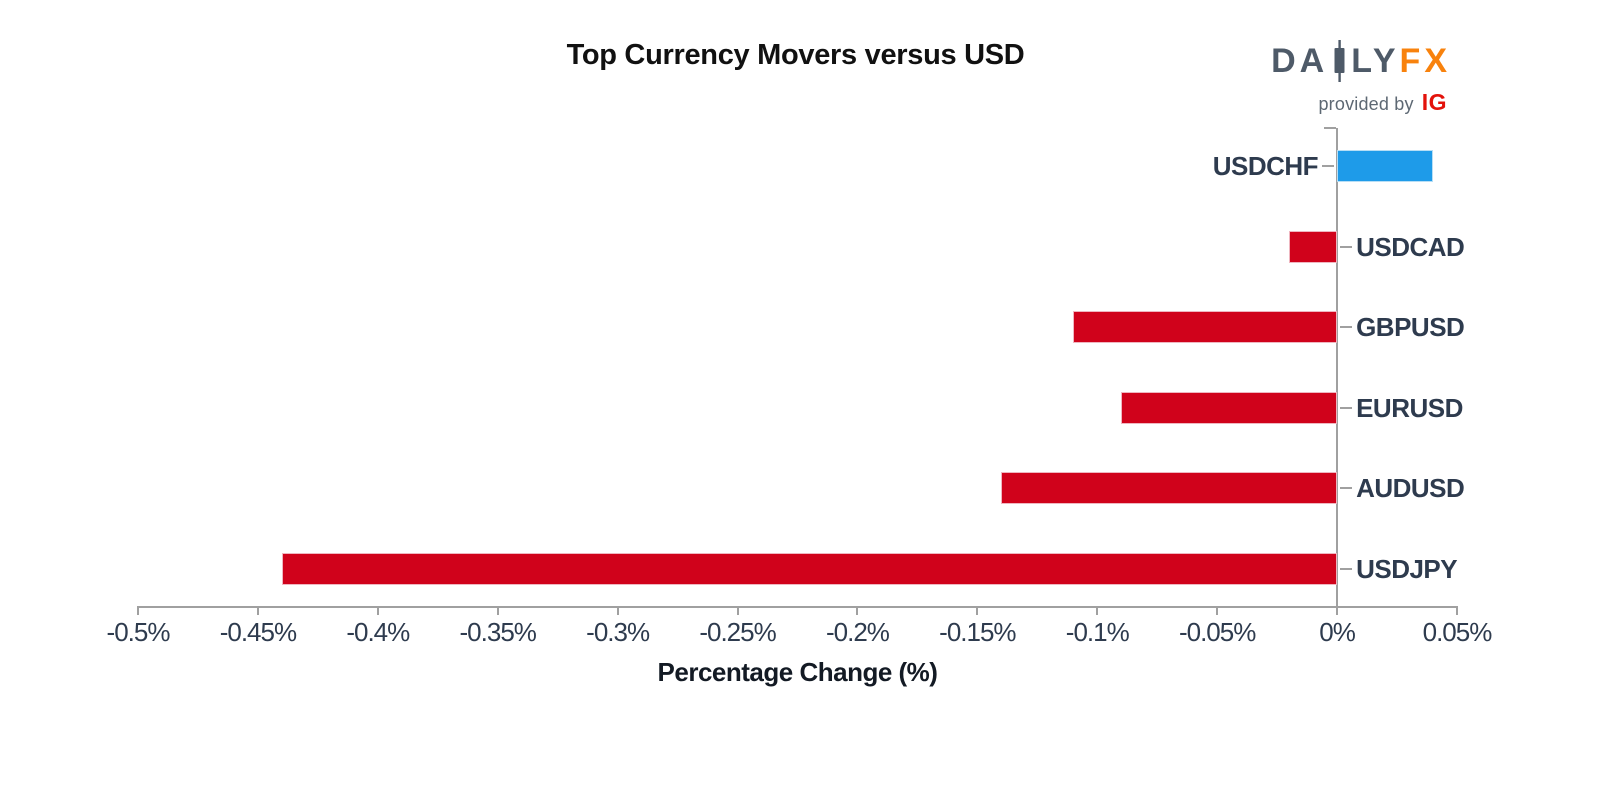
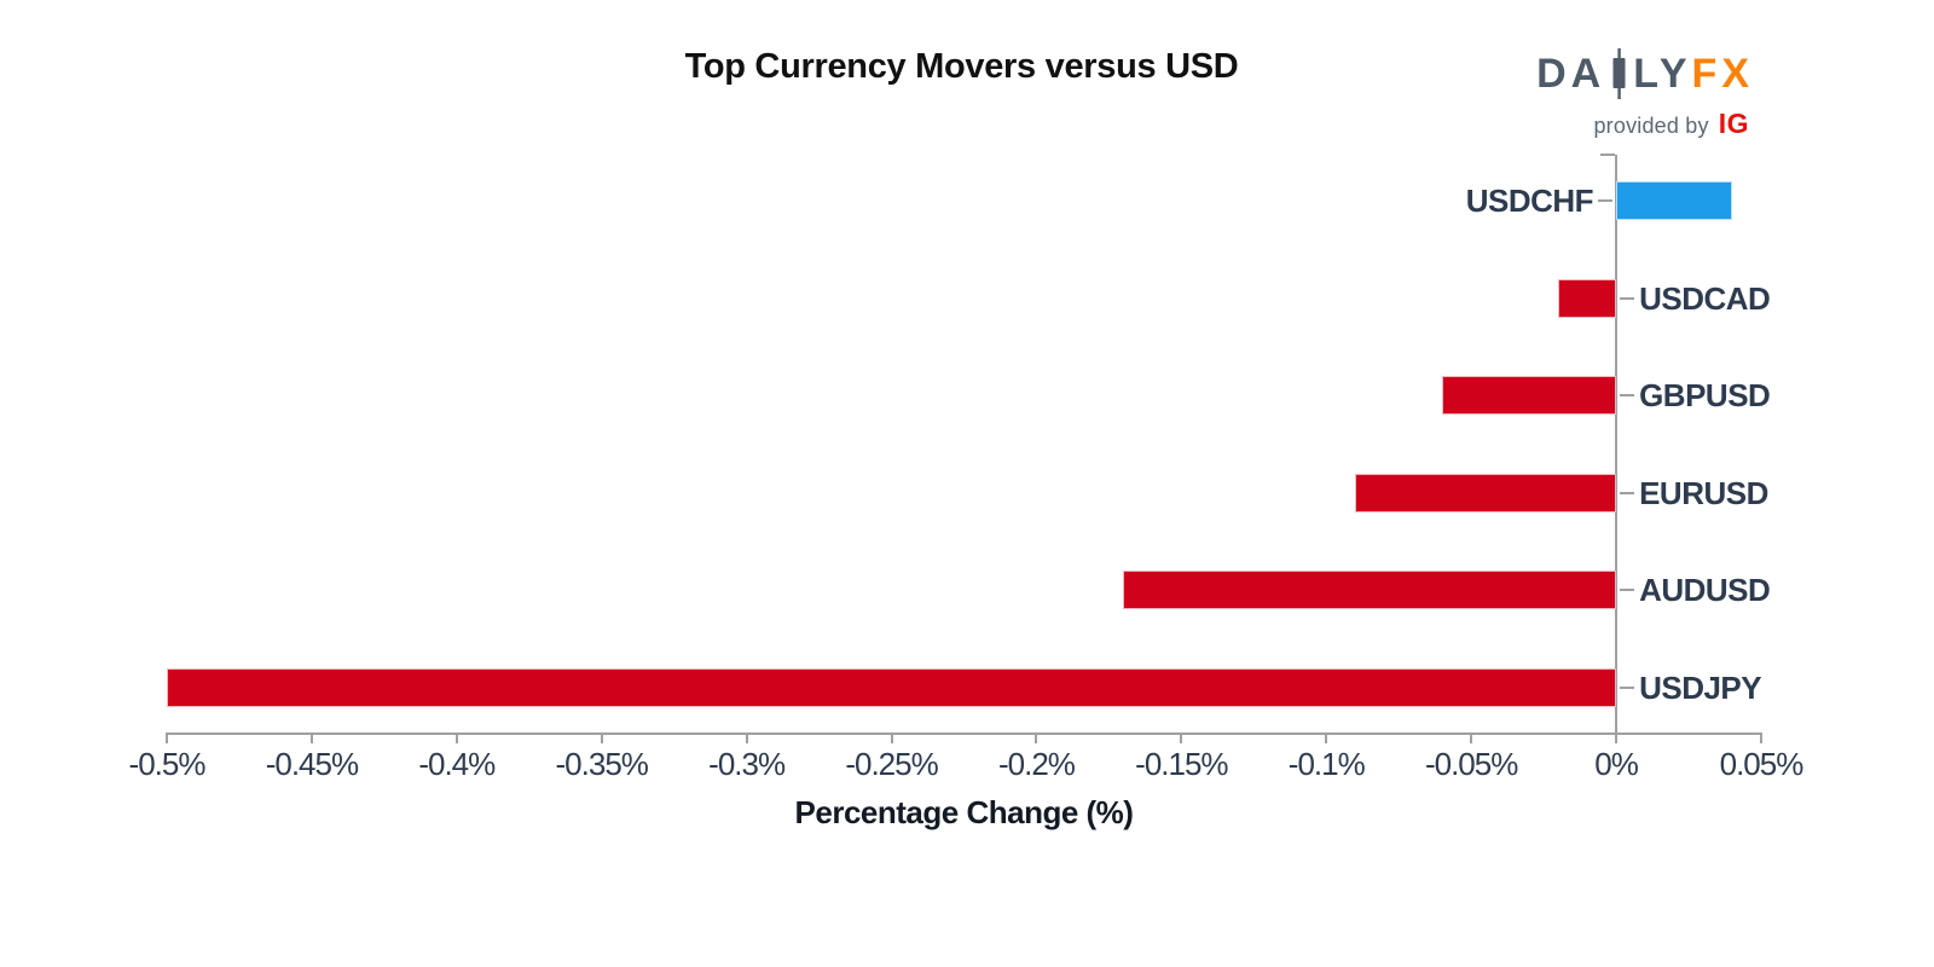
GBPUSD: -0.11% -> -0.06%
AUDUSD: -0.14% -> -0.17%
USDJPY: -0.44% -> -0.50%
